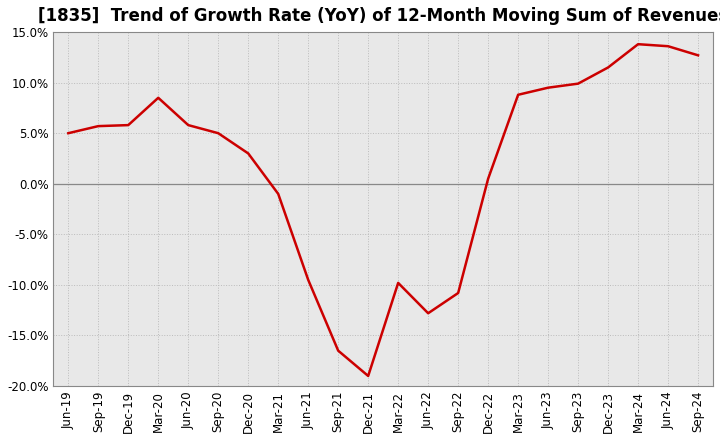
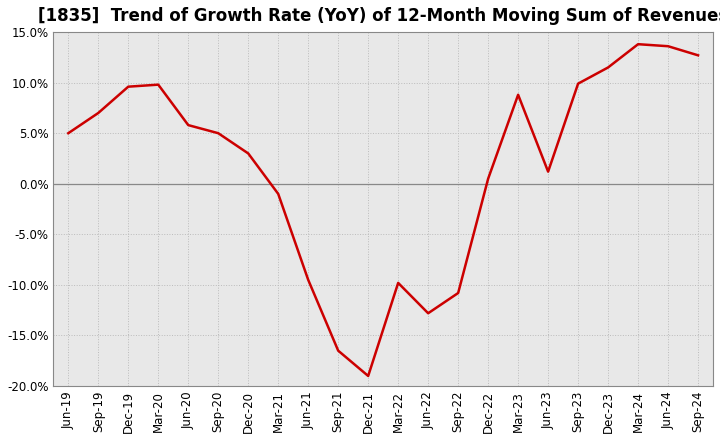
Sep-19: 5.7% -> 7.0%
Dec-19: 5.8% -> 9.6%
Mar-20: 8.5% -> 9.8%
Jun-23: 9.5% -> 1.2%
